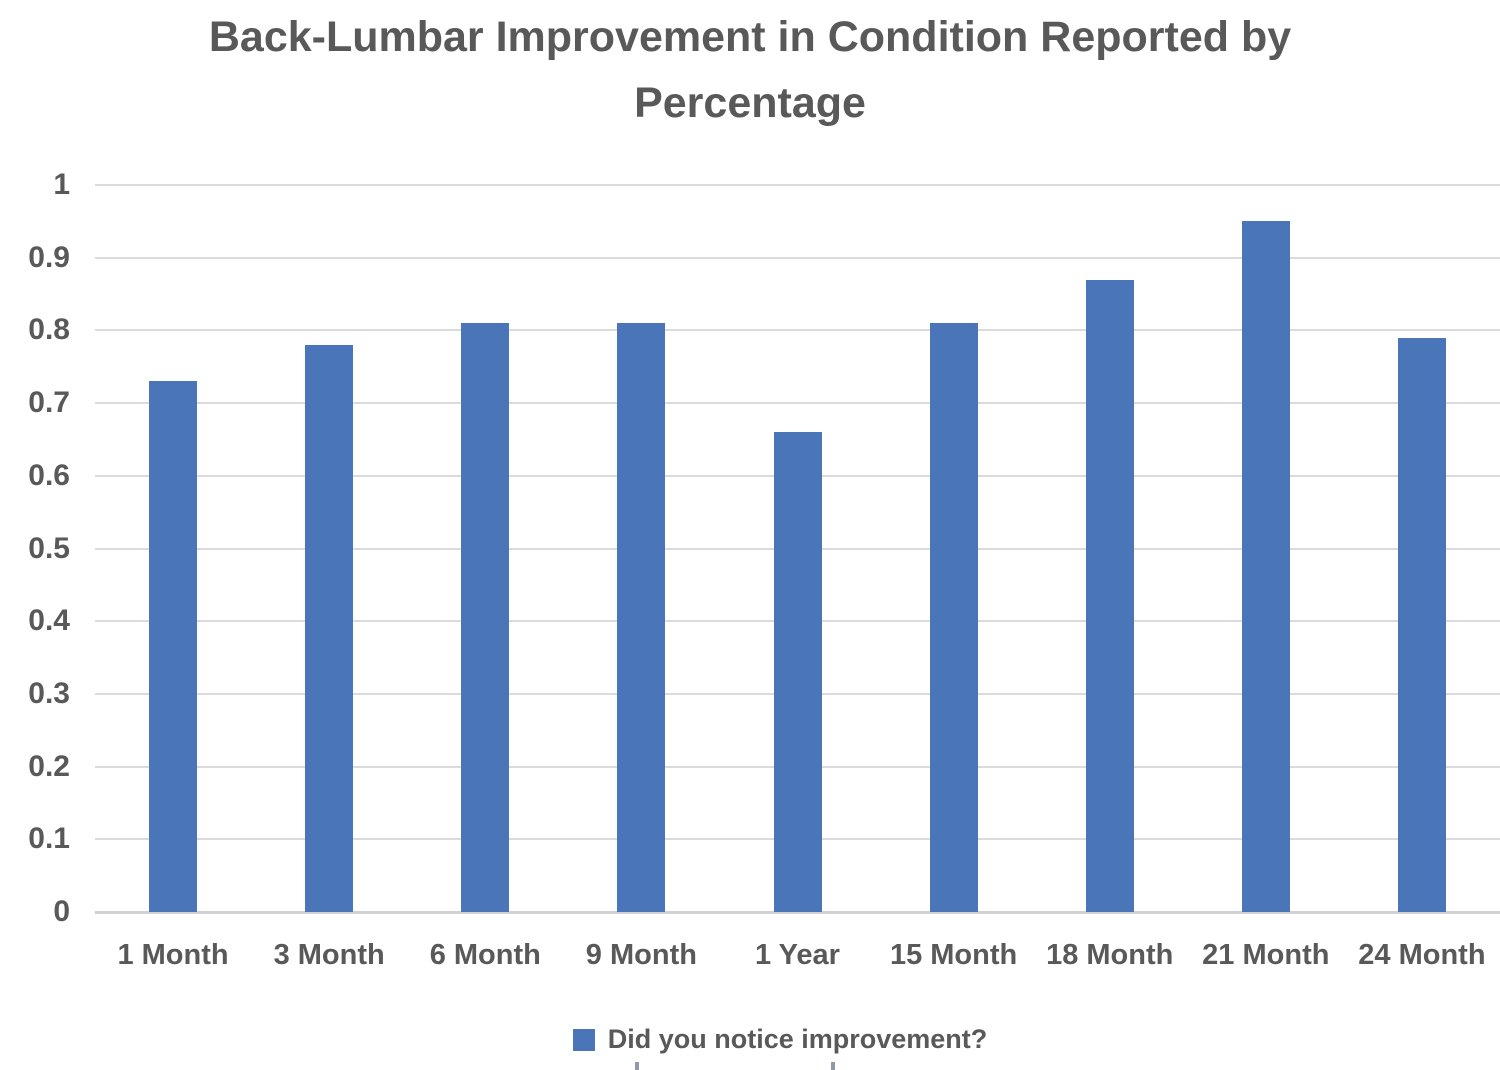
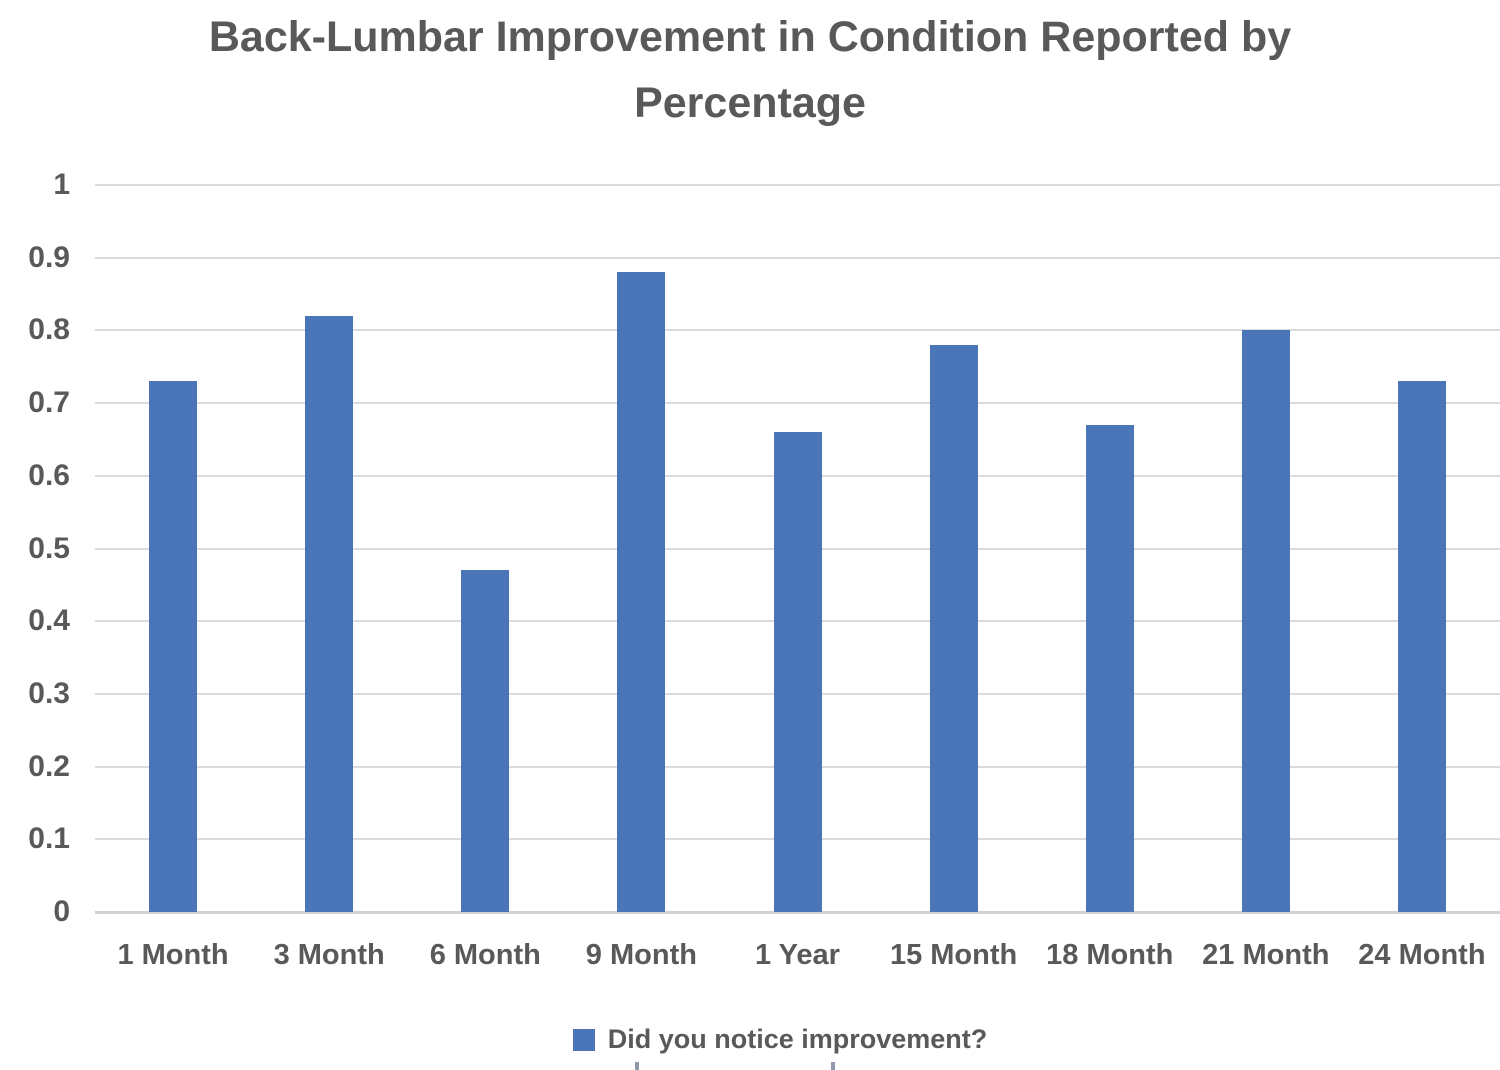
3 Month: 0.78 -> 0.82
6 Month: 0.81 -> 0.47
9 Month: 0.81 -> 0.88
15 Month: 0.81 -> 0.78
18 Month: 0.87 -> 0.67
21 Month: 0.95 -> 0.80
24 Month: 0.79 -> 0.73
